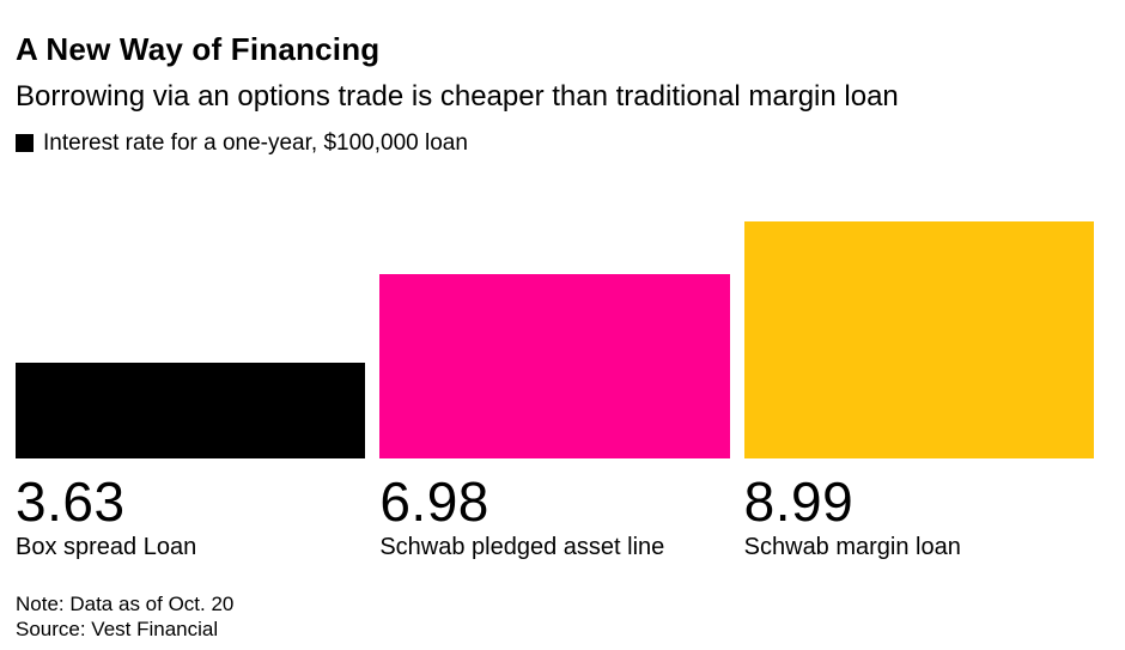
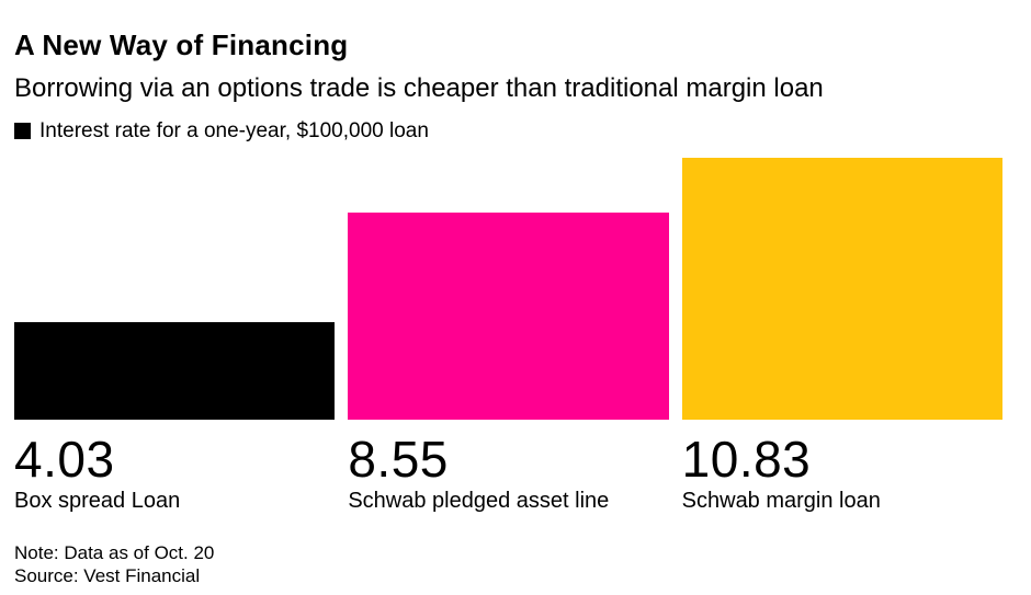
Box spread Loan: 3.63 -> 4.03
Schwab pledged asset line: 6.98 -> 8.55
Schwab margin loan: 8.99 -> 10.83
